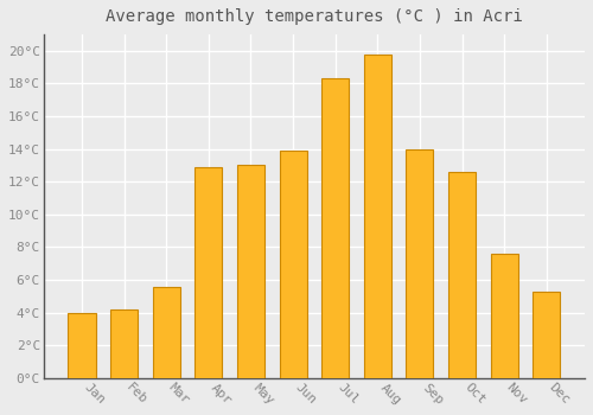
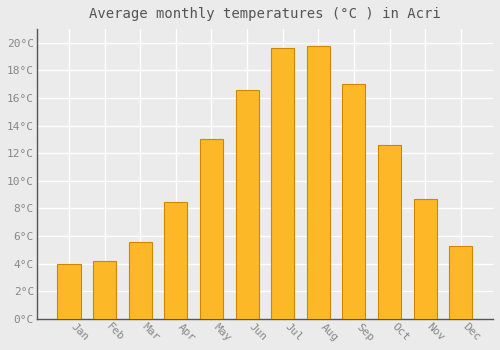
Apr: 12.9°C -> 8.5°C
Jun: 13.9°C -> 16.6°C
Jul: 18.3°C -> 19.6°C
Sep: 14.0°C -> 17.0°C
Nov: 7.6°C -> 8.7°C
